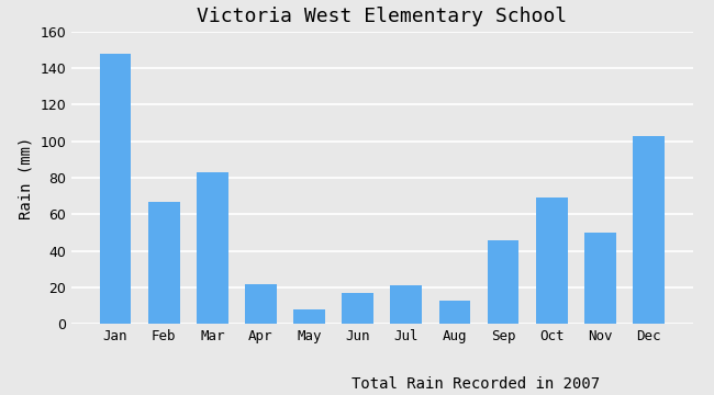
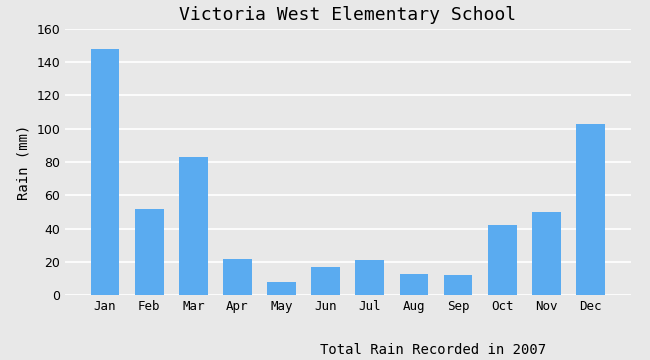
Feb: 67 -> 52
Sep: 46 -> 12
Oct: 69 -> 42
